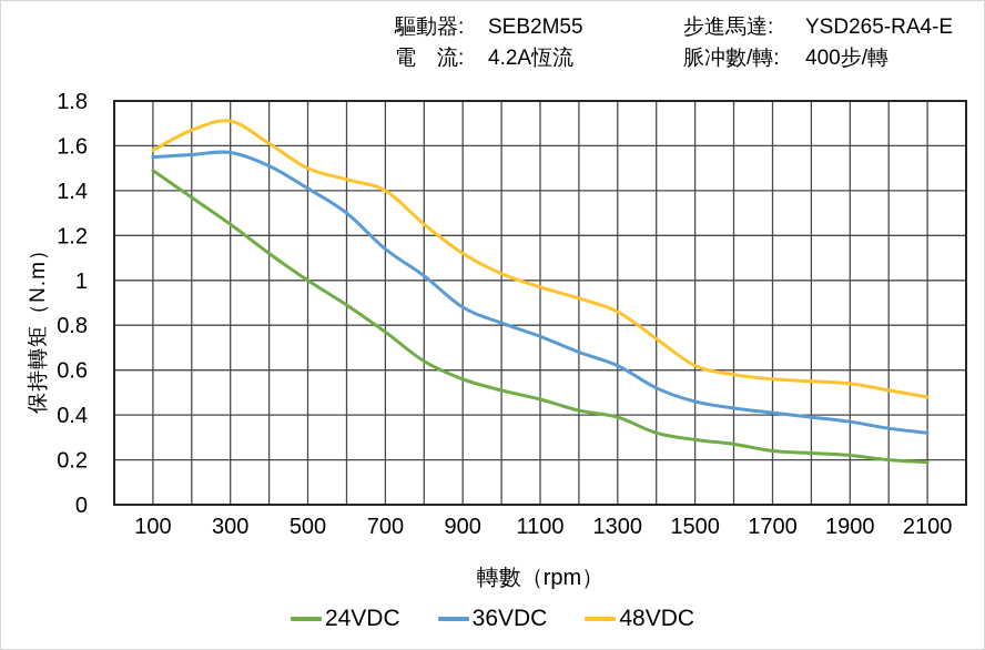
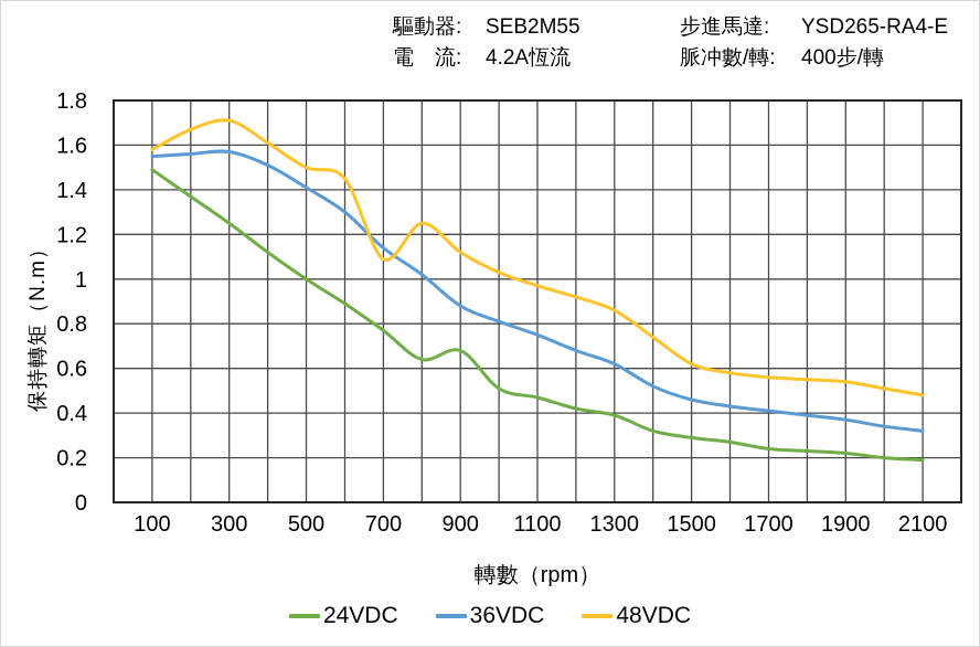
48VDC/700: 1.40 -> 1.09
24VDC/900: 0.56 -> 0.68
